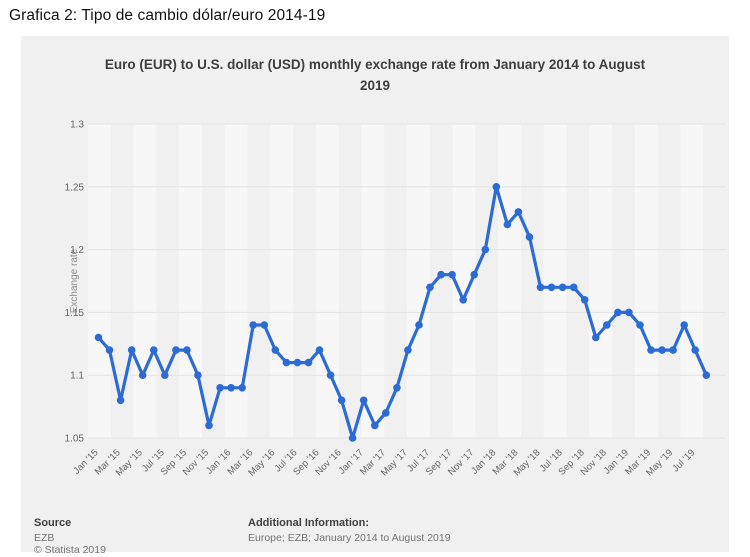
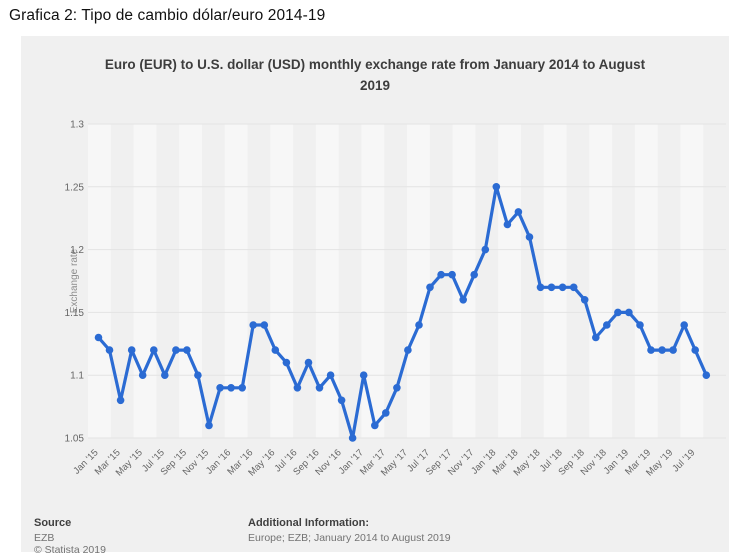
Jul '16: 1.11 -> 1.09
Sep '16: 1.12 -> 1.09
Jan '17: 1.08 -> 1.10
